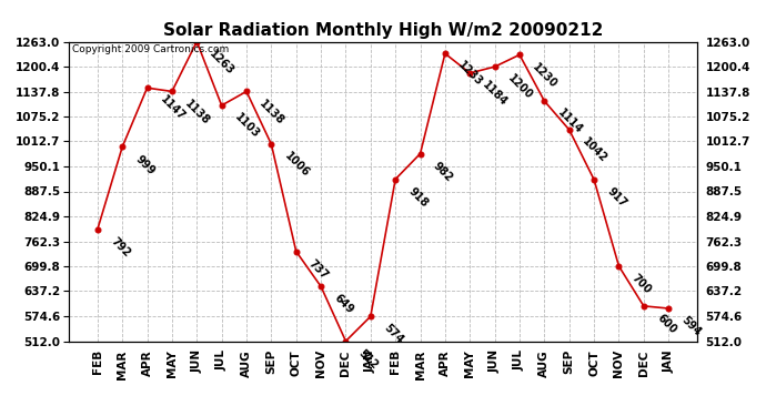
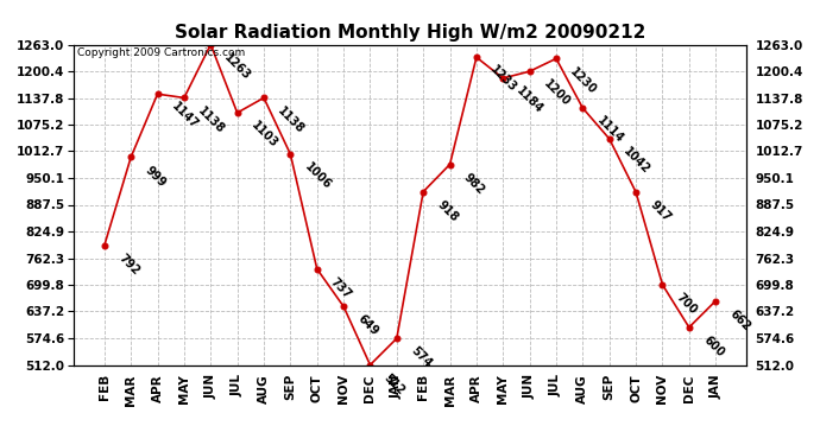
JAN: 594 -> 662
